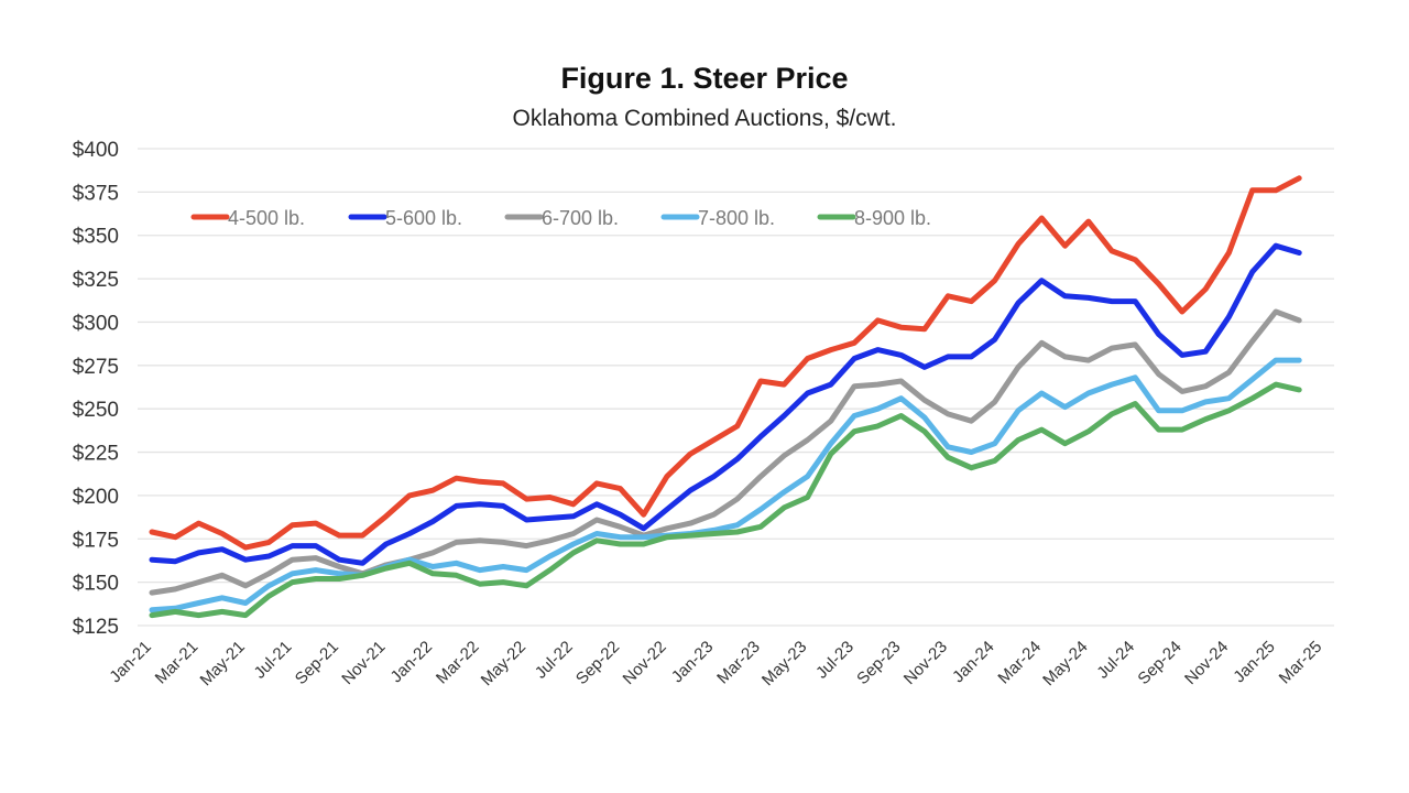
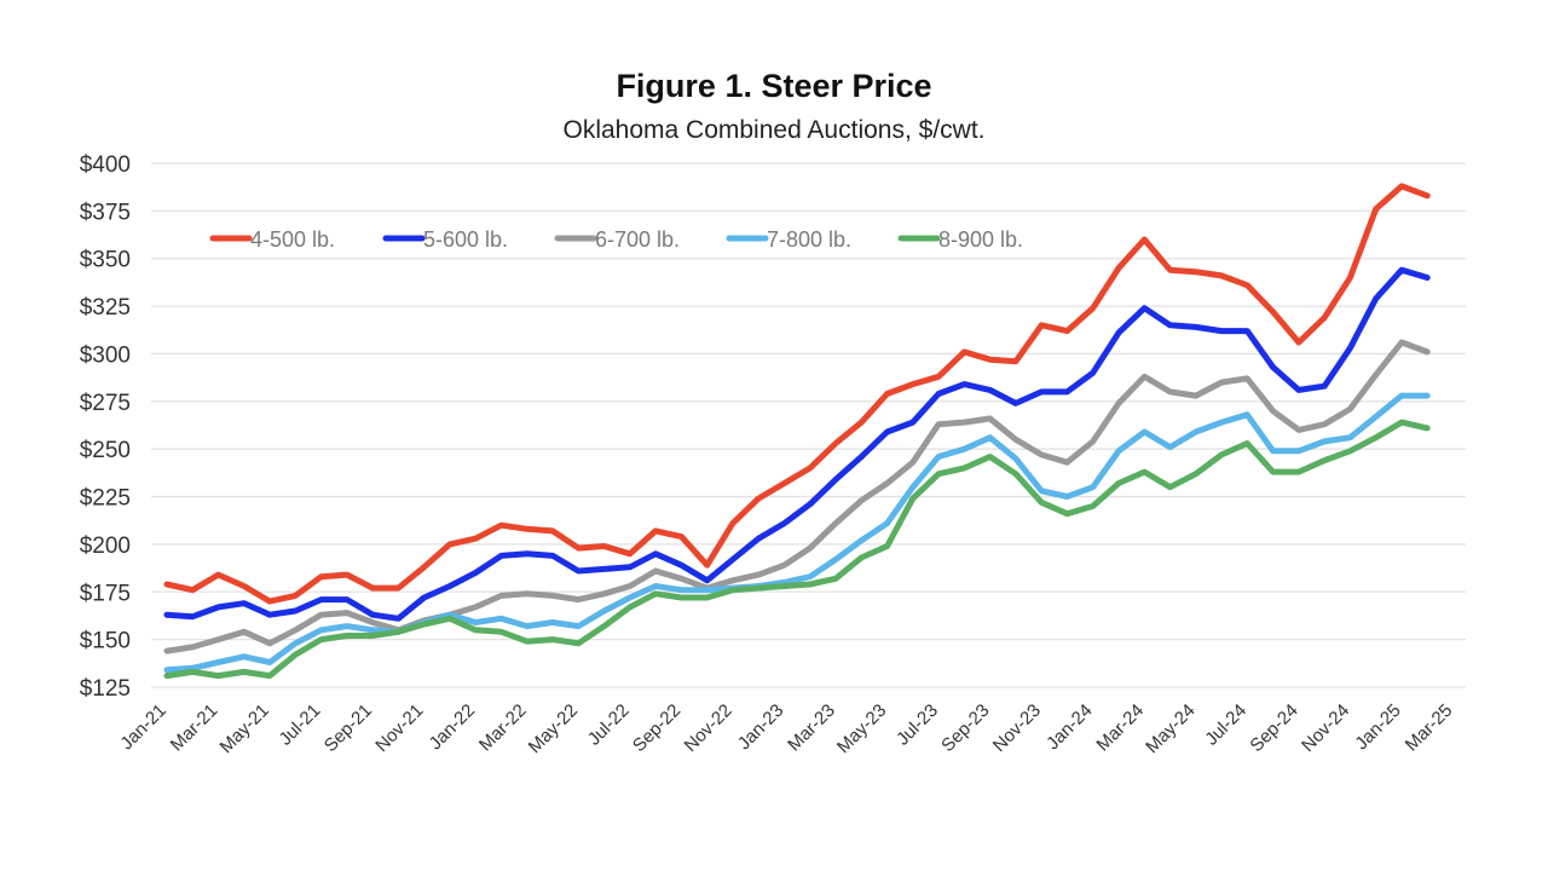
4-500 lb./Mar-23: $266 -> $253
4-500 lb./May-24: $358 -> $343
4-500 lb./Jan-25: $376 -> $388
